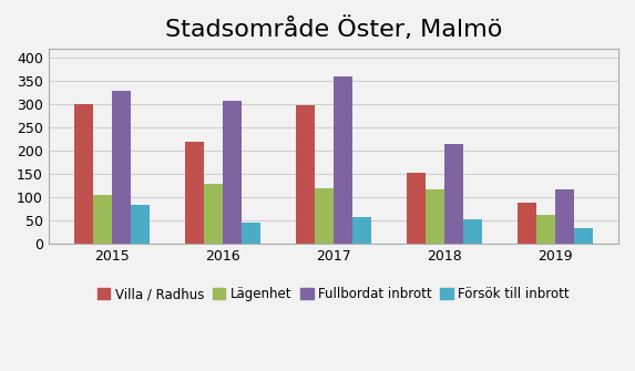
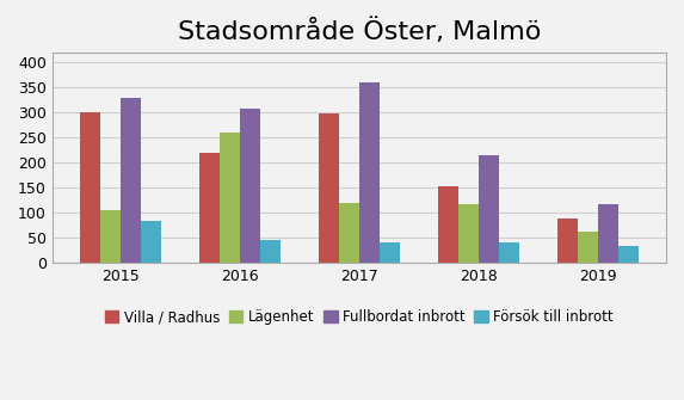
Lägenhet/2016: 130 -> 260
Försök till inbrott/2017: 57 -> 40
Försök till inbrott/2018: 54 -> 40
